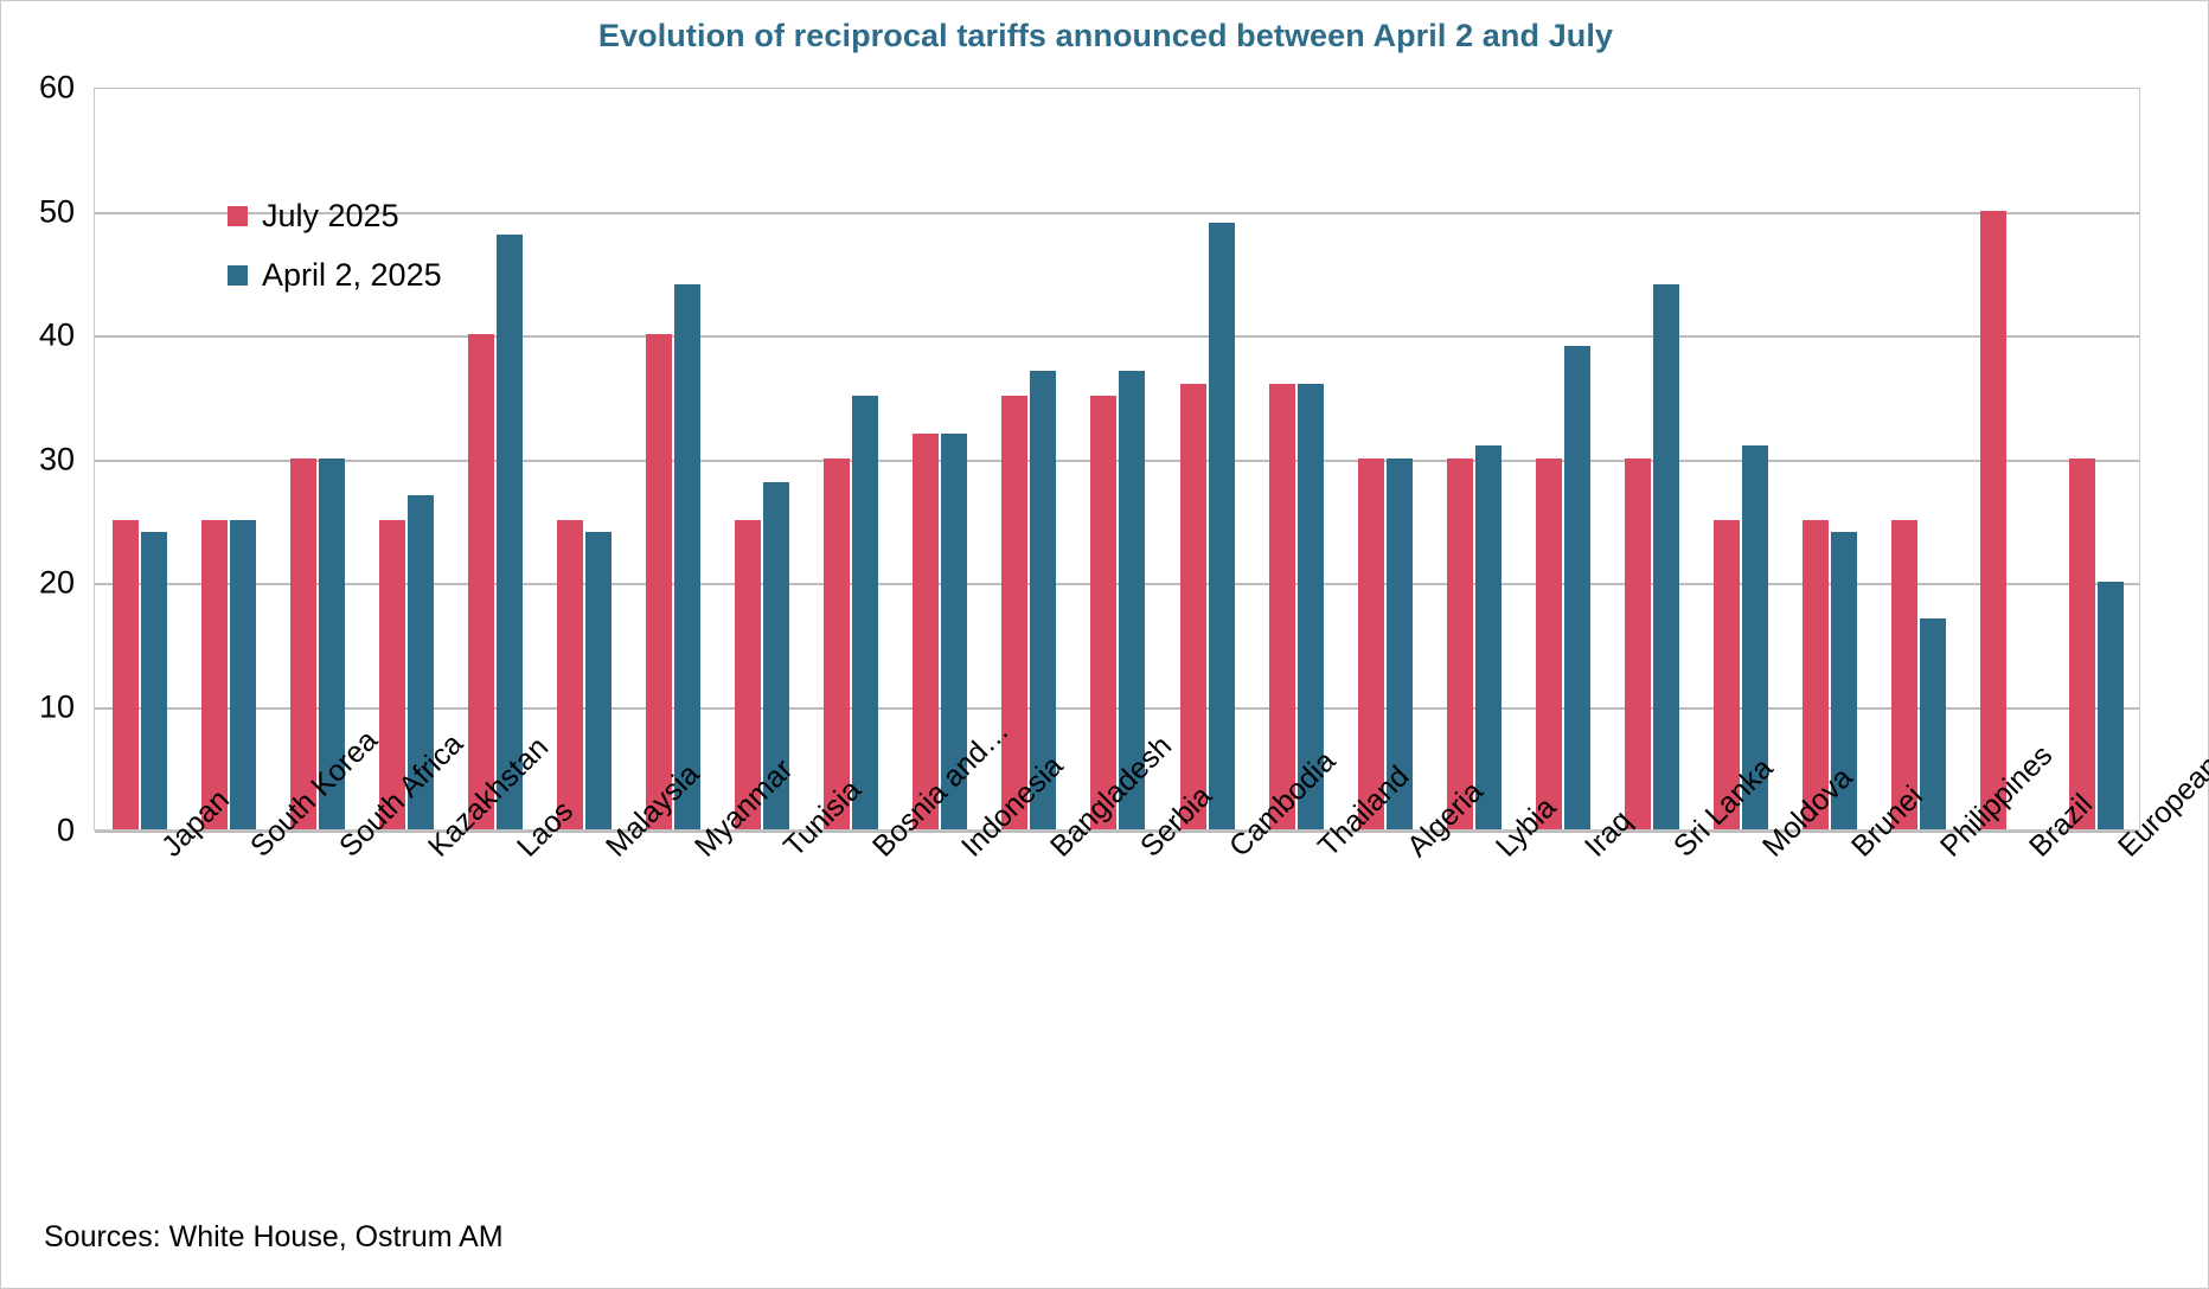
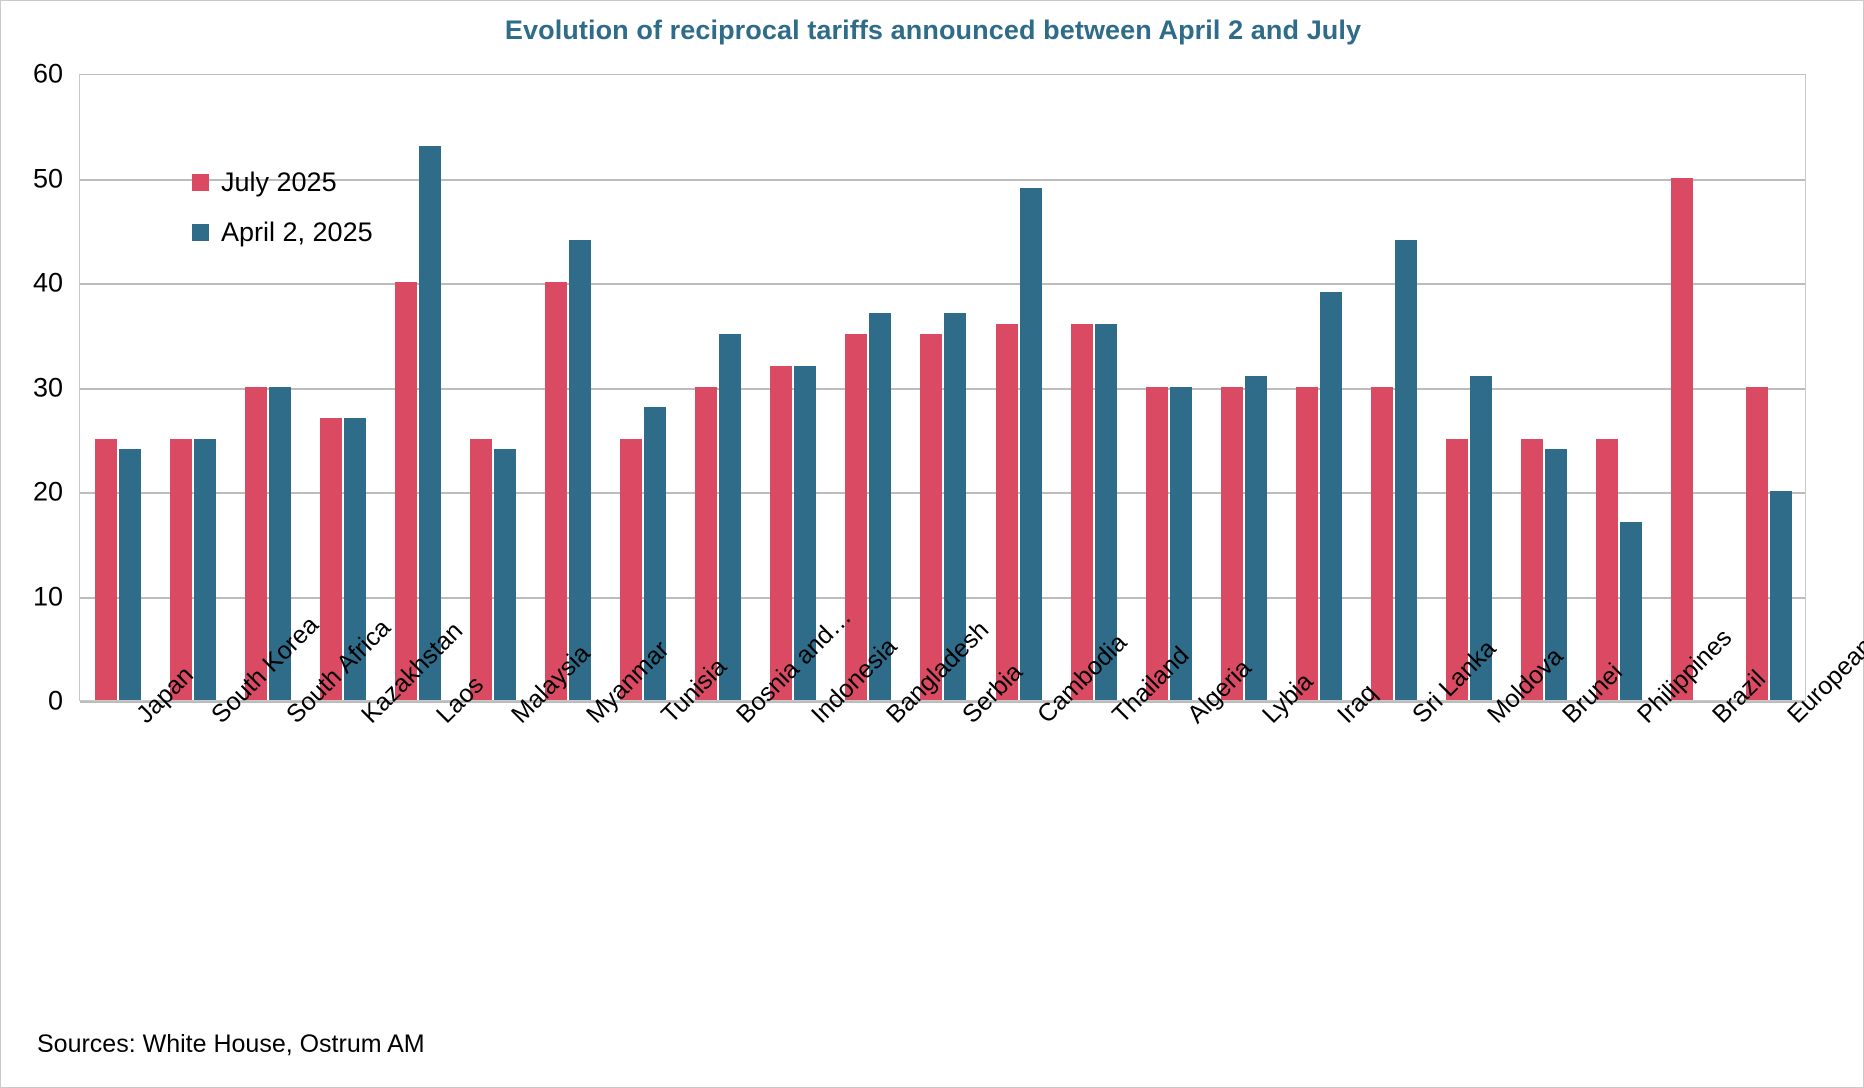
July 2025/Kazakhstan: 25 -> 27
April 2, 2025/Laos: 48 -> 53
